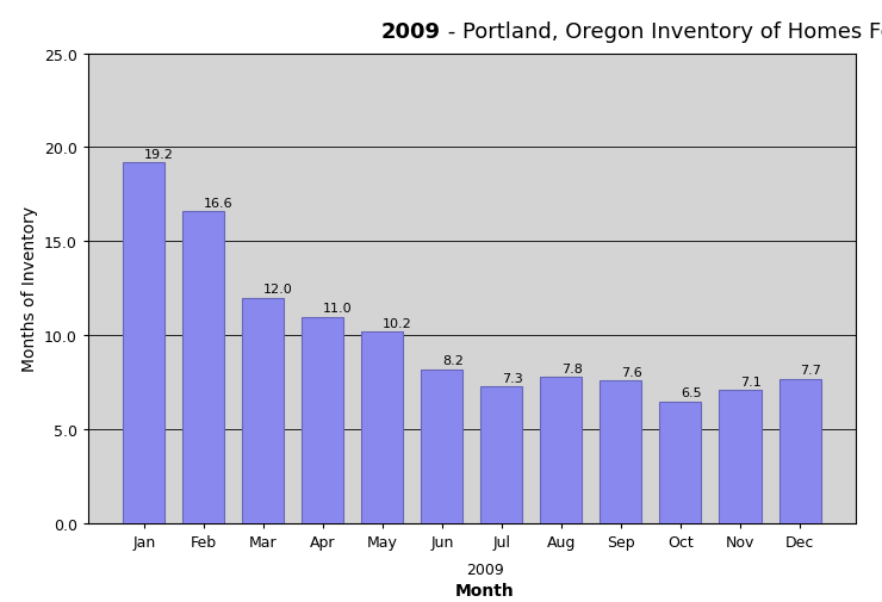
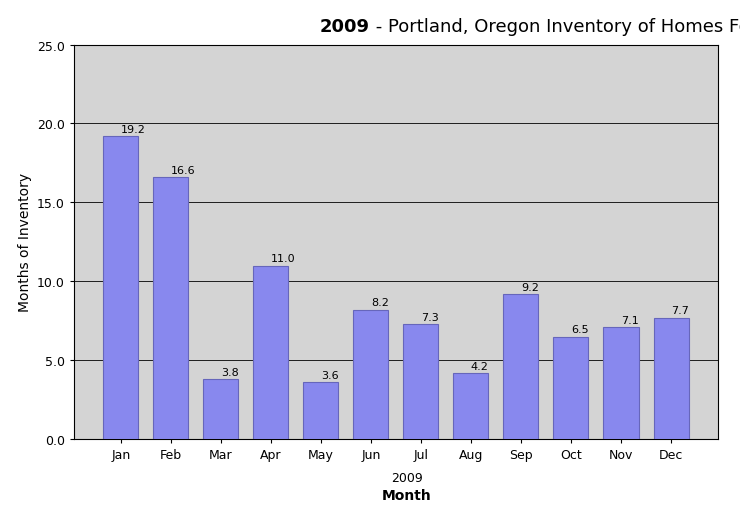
Mar: 12.0 -> 3.8
May: 10.2 -> 3.6
Aug: 7.8 -> 4.2
Sep: 7.6 -> 9.2
